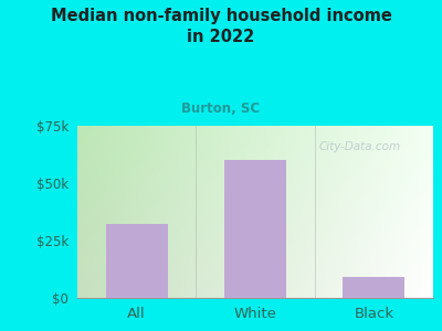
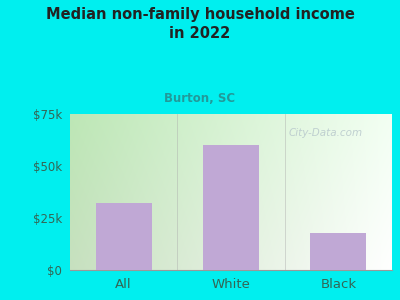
Black: $9k -> $18k
